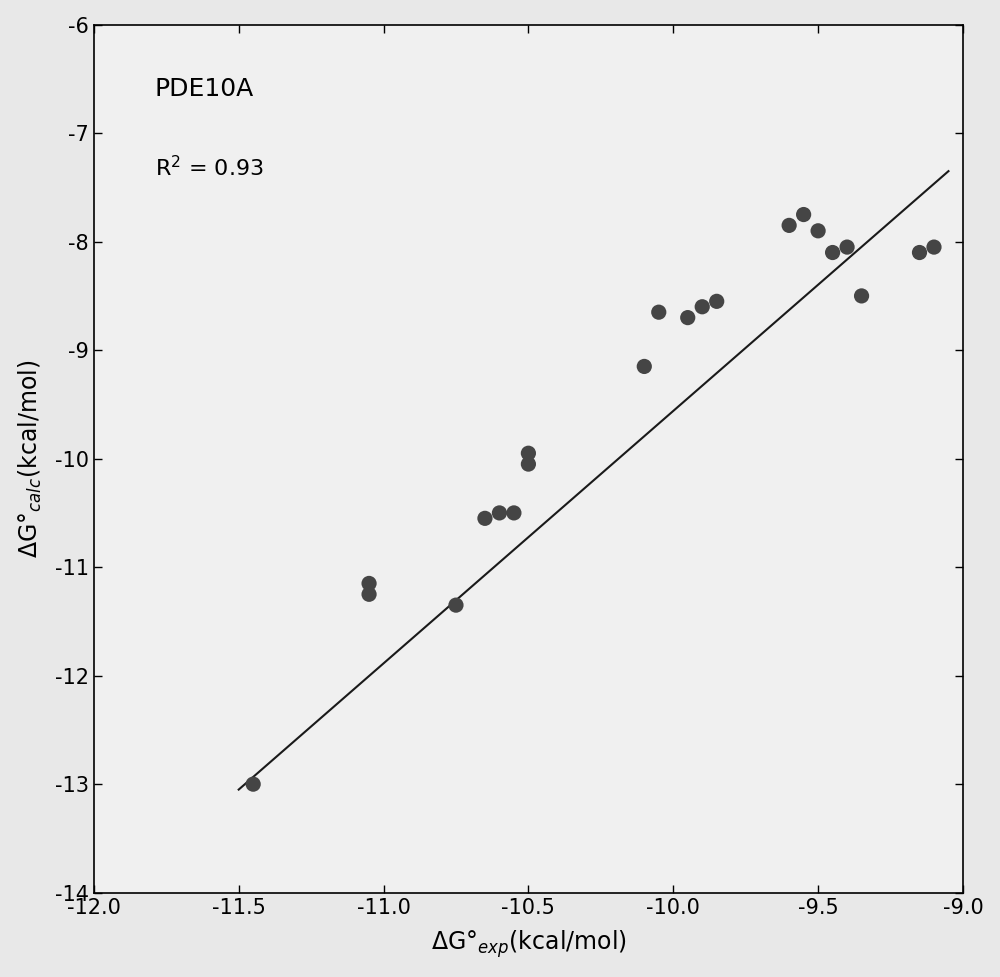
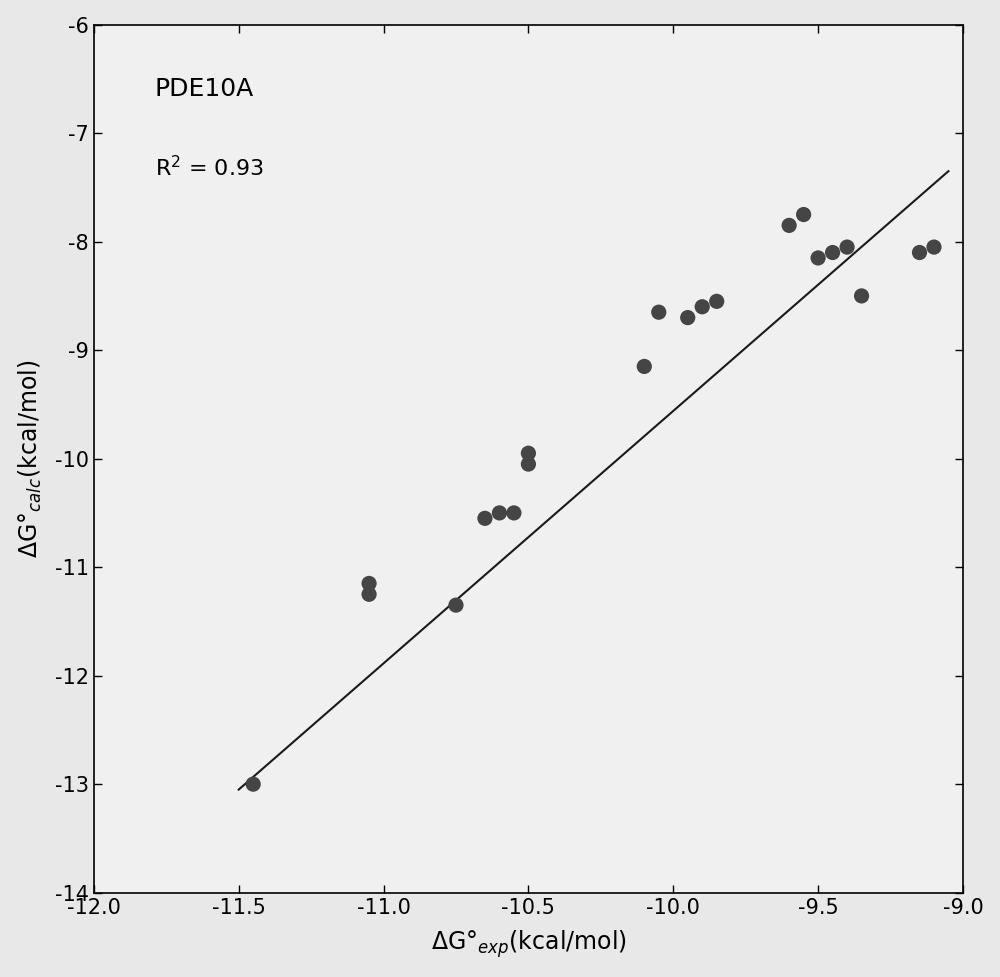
-9.5: -7.90 -> -8.15
